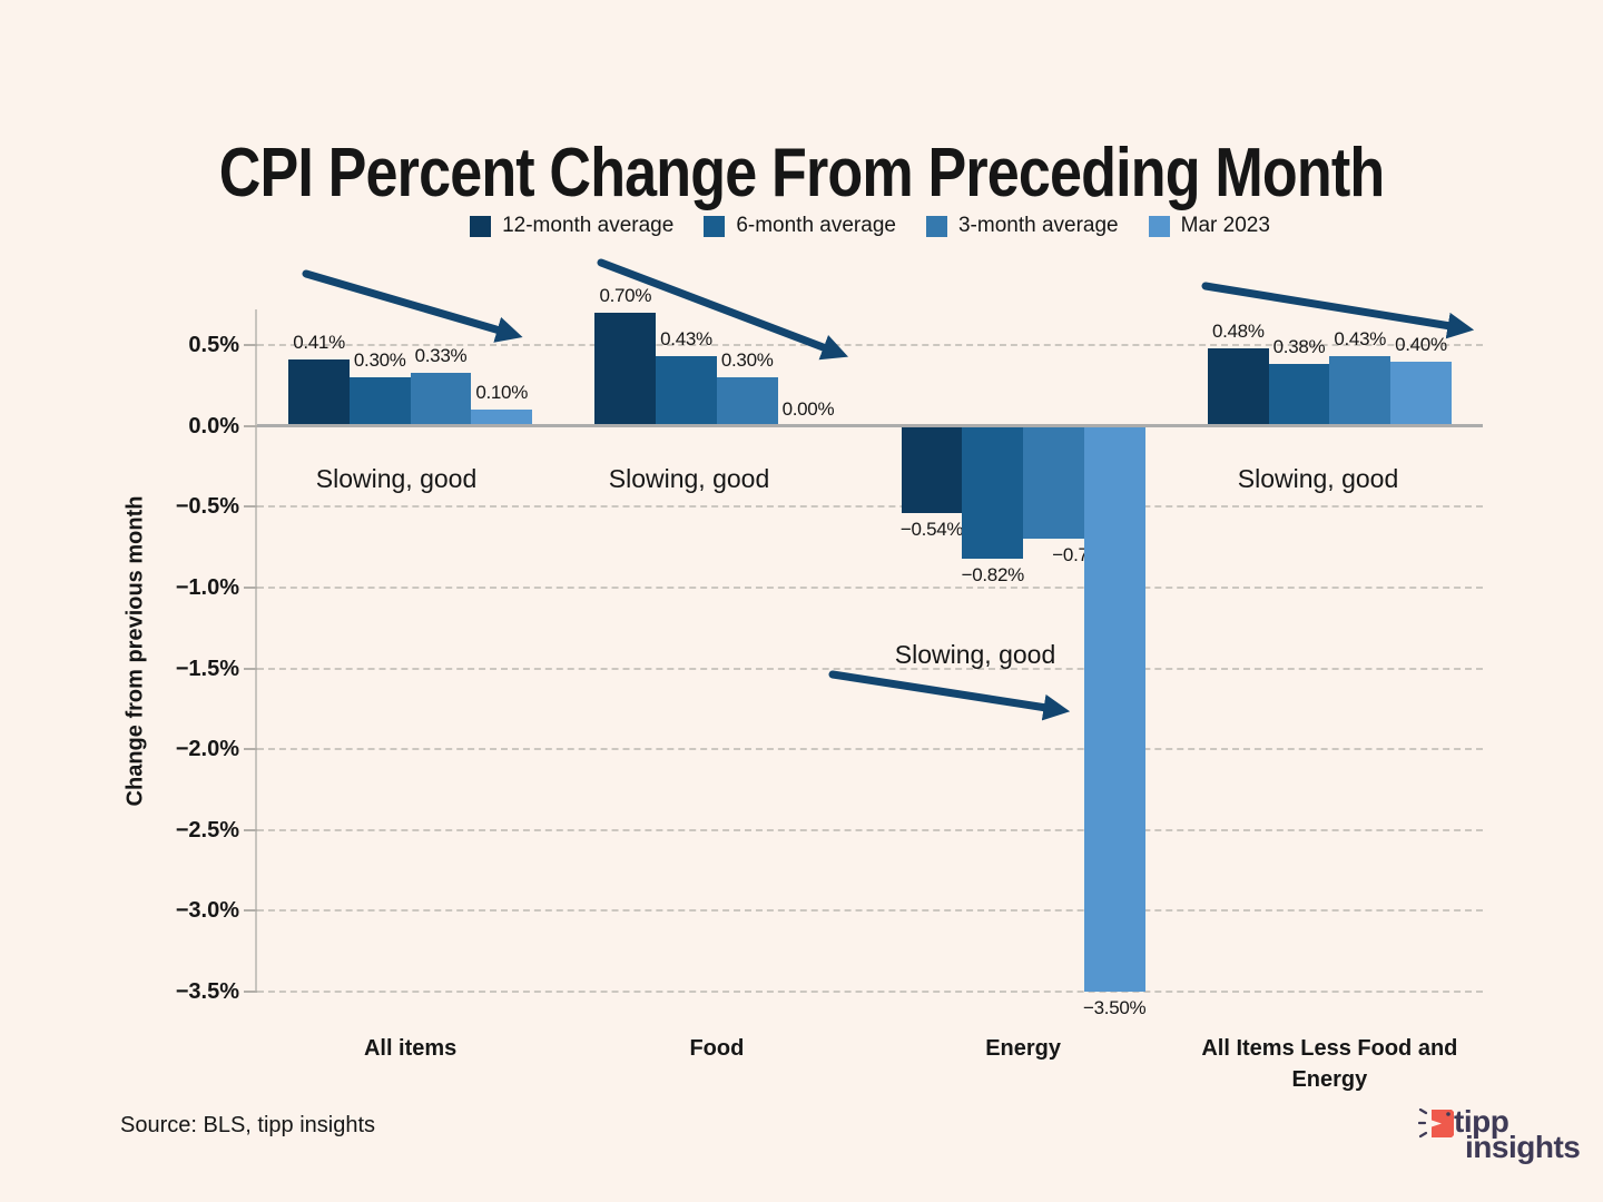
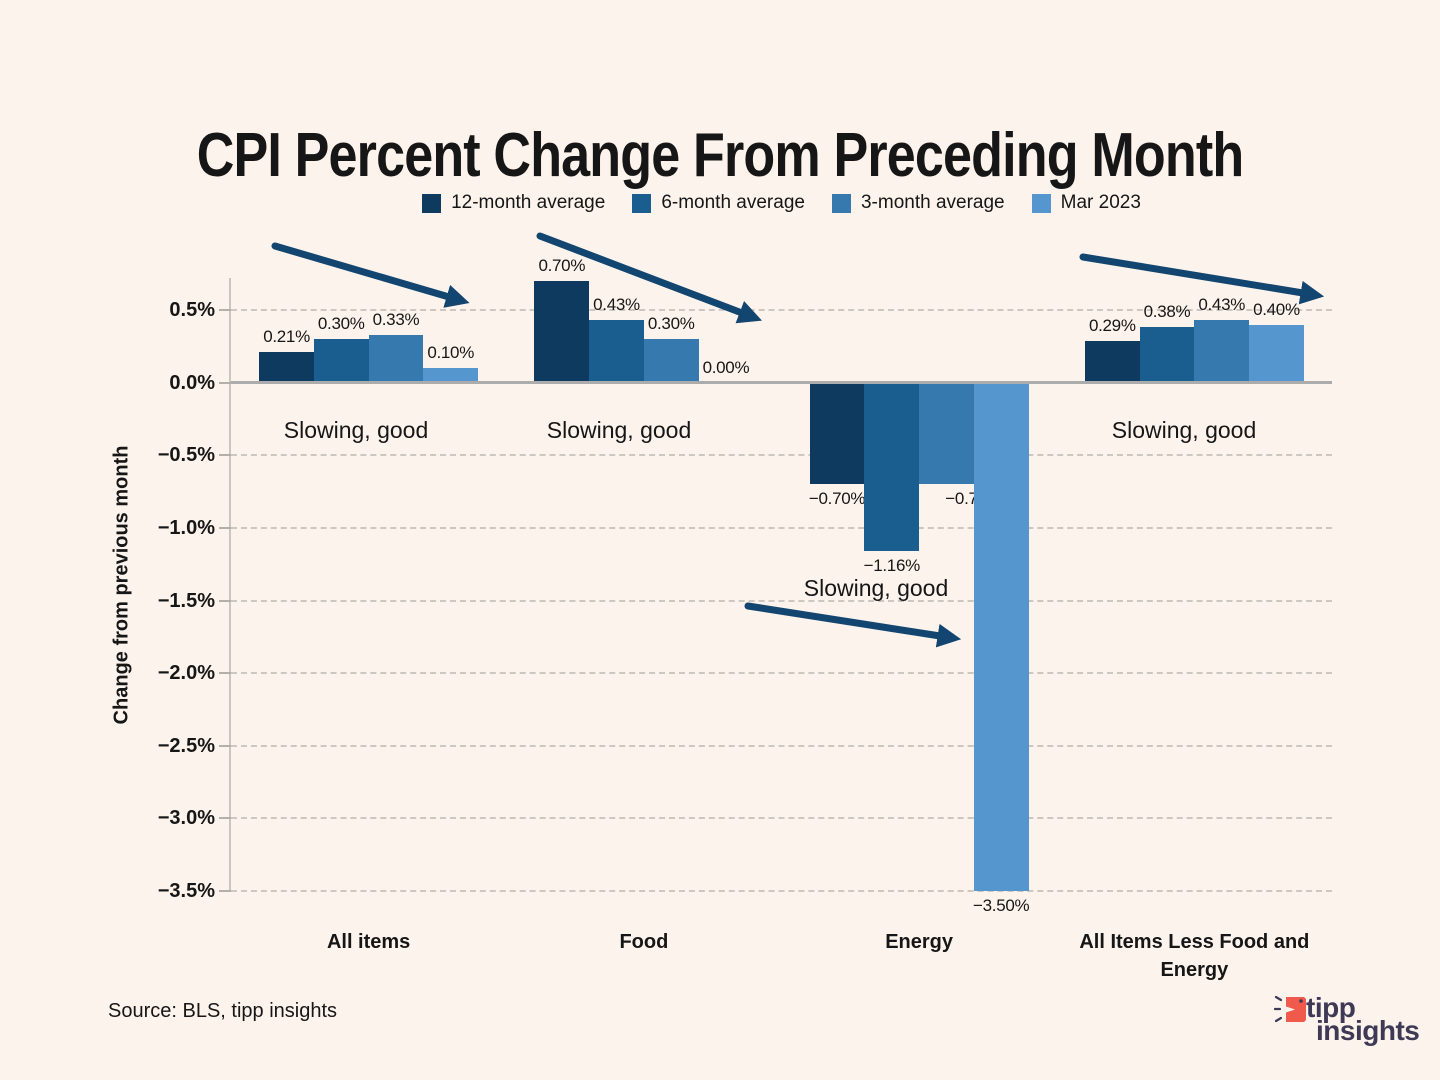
12-month average/All items: 0.41% -> 0.21%
12-month average/Energy: −0.54% -> −0.70%
6-month average/Energy: −0.82% -> −1.16%
12-month average/All Items Less Food and Energy: 0.48% -> 0.29%
